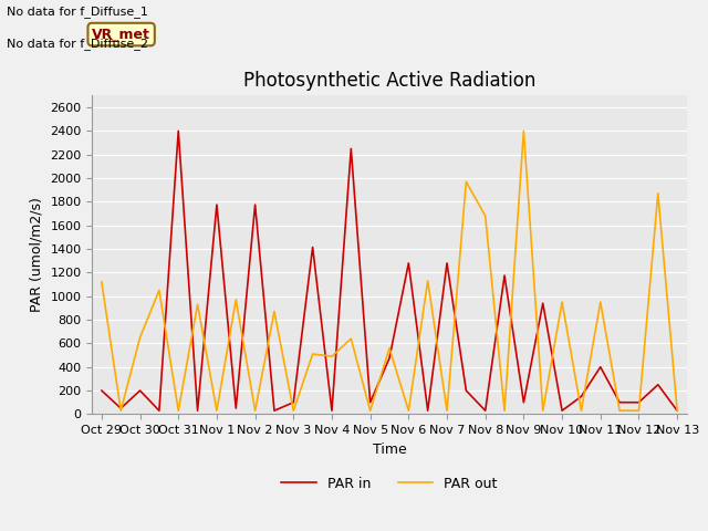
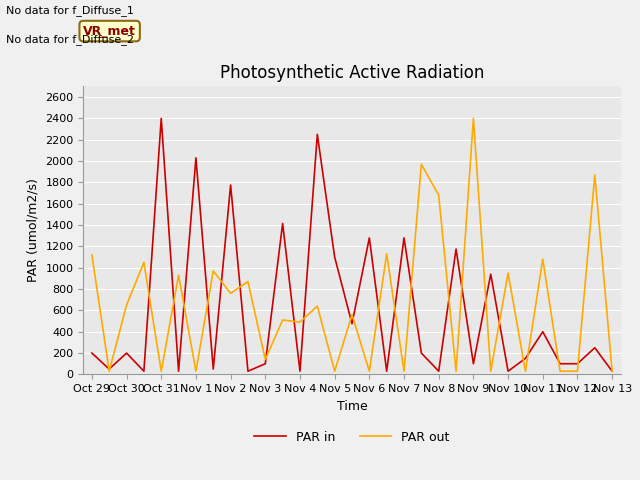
PAR in/Nov 1: 1780 -> 2030
PAR out/Nov 2: 30 -> 760
PAR out/Nov 3: 30 -> 140
PAR in/Nov 5: 100 -> 1100
PAR out/Nov 11: 950 -> 1080
